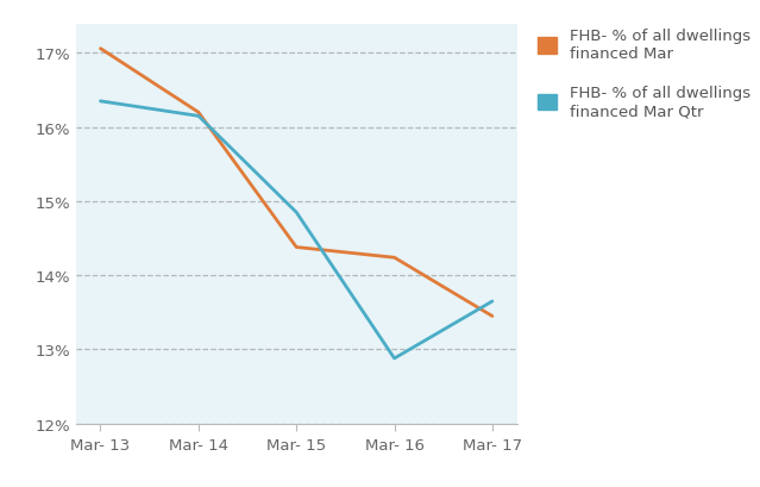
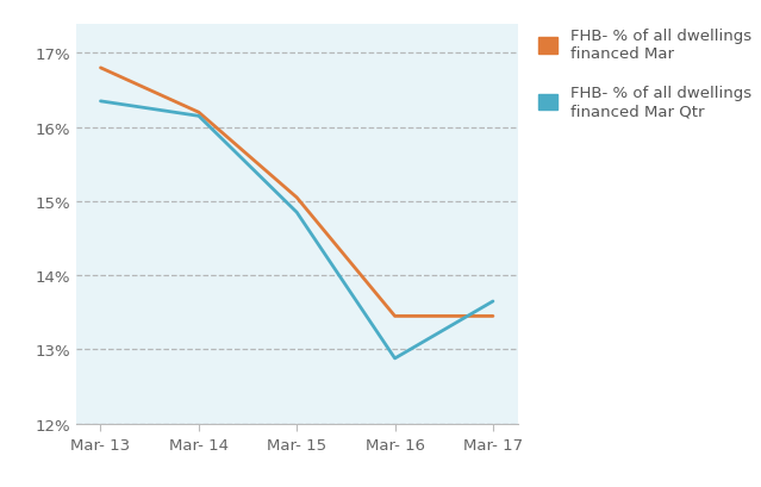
FHB- % of all dwellings financed Mar/Mar- 13: 17.06% -> 16.80%
FHB- % of all dwellings financed Mar/Mar- 15: 14.38% -> 15.05%
FHB- % of all dwellings financed Mar/Mar- 16: 14.24% -> 13.45%
